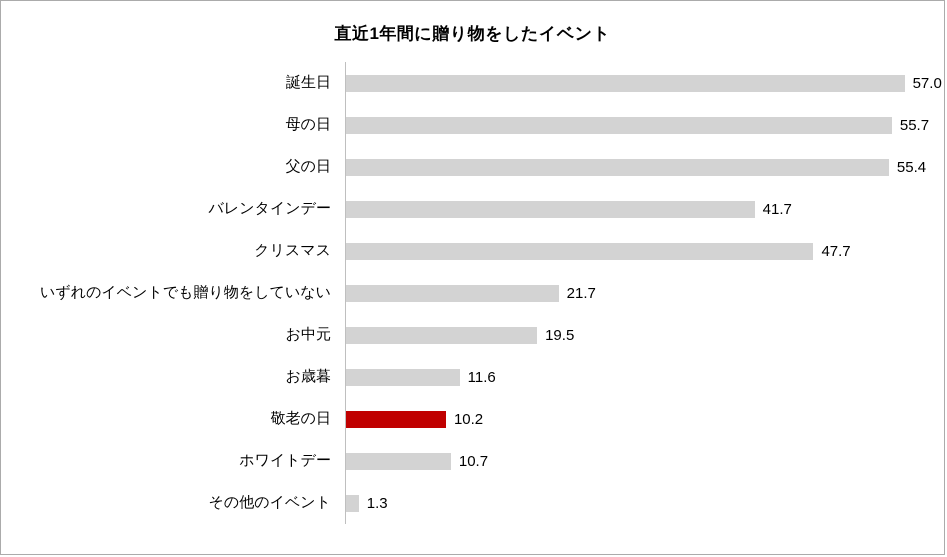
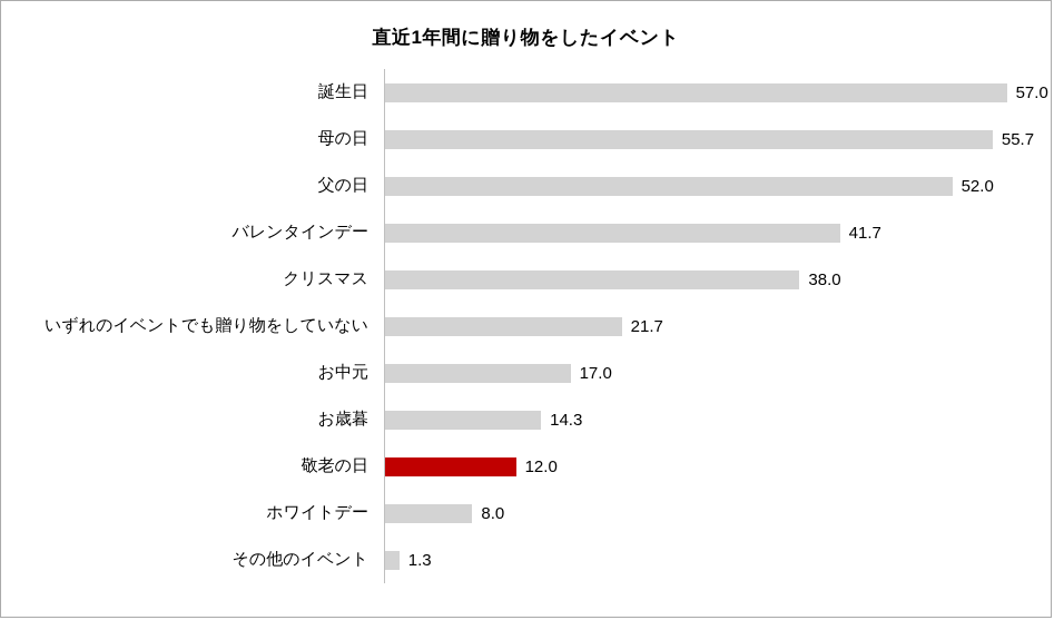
父の日: 55.4 -> 52.0
クリスマス: 47.7 -> 38.0
お中元: 19.5 -> 17.0
お歳暮: 11.6 -> 14.3
敬老の日: 10.2 -> 12.0
ホワイトデー: 10.7 -> 8.0
